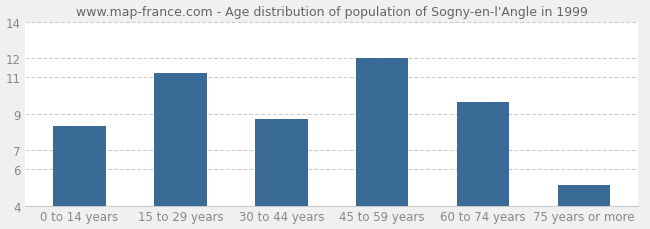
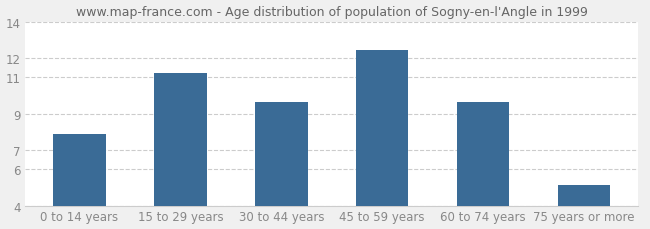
0 to 14 years: 8.3 -> 7.9
30 to 44 years: 8.7 -> 9.6
45 to 59 years: 12.0 -> 12.4
